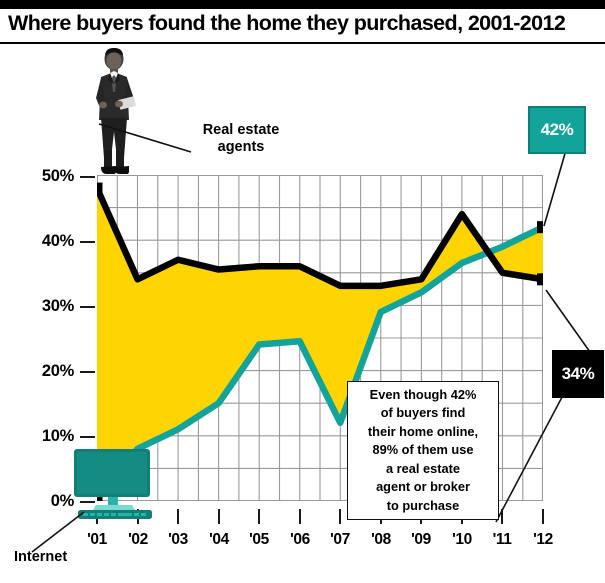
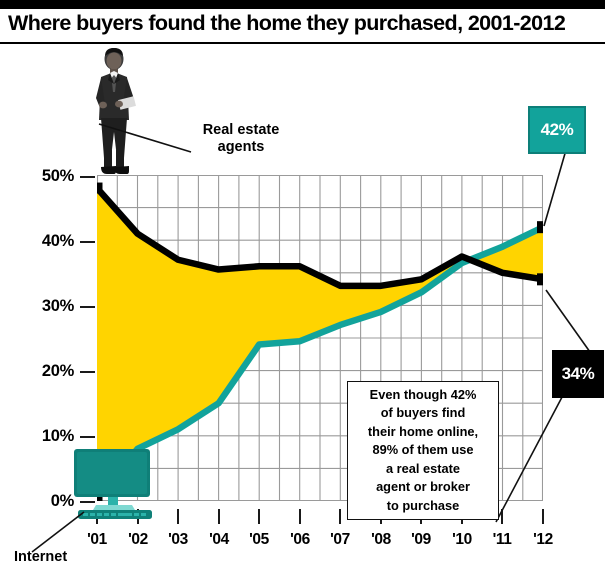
Real estate agents/'02: 34% -> 41%
Internet/'07: 12% -> 27%
Real estate agents/'10: 44% -> 38%
